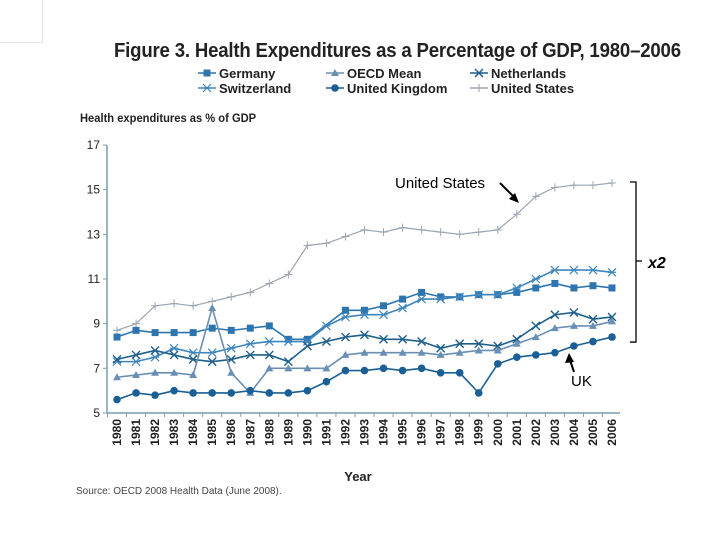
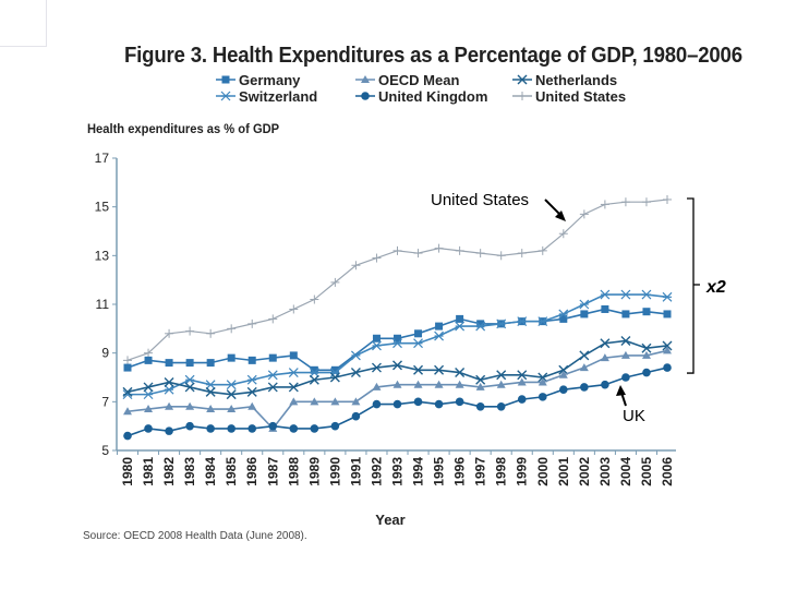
OECD Mean/1985: 9.7 -> 6.7
Netherlands/1989: 7.3 -> 7.9
United States/1990: 12.5 -> 11.9
United Kingdom/1999: 5.9 -> 7.1
